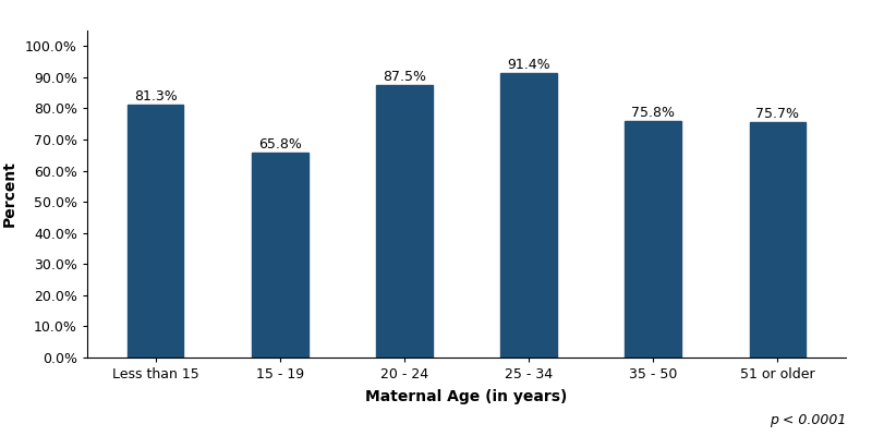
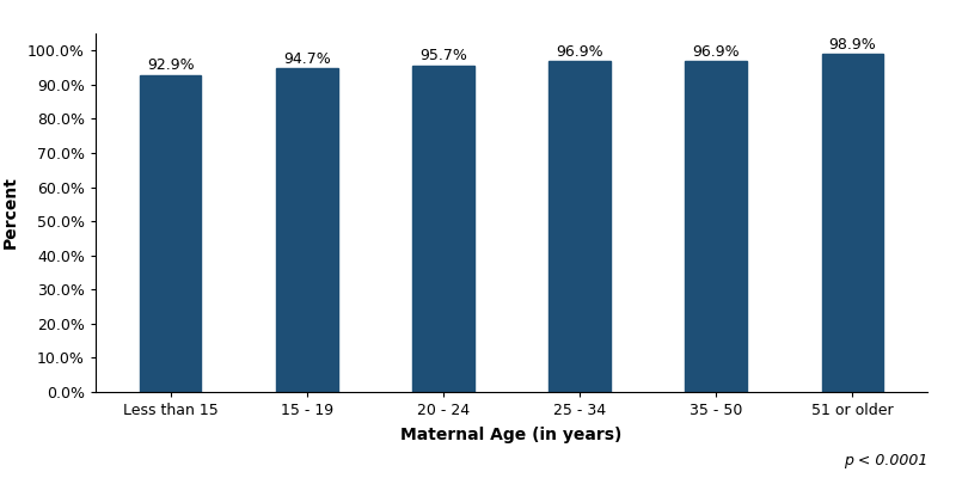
Less than 15: 81.3% -> 92.9%
15 - 19: 65.8% -> 94.7%
20 - 24: 87.5% -> 95.7%
25 - 34: 91.4% -> 96.9%
35 - 50: 75.8% -> 96.9%
51 or older: 75.7% -> 98.9%
